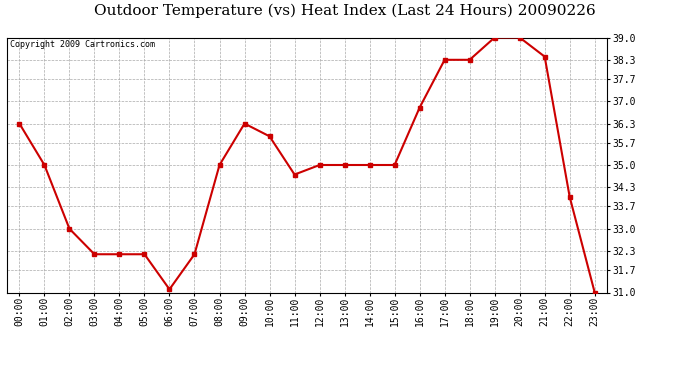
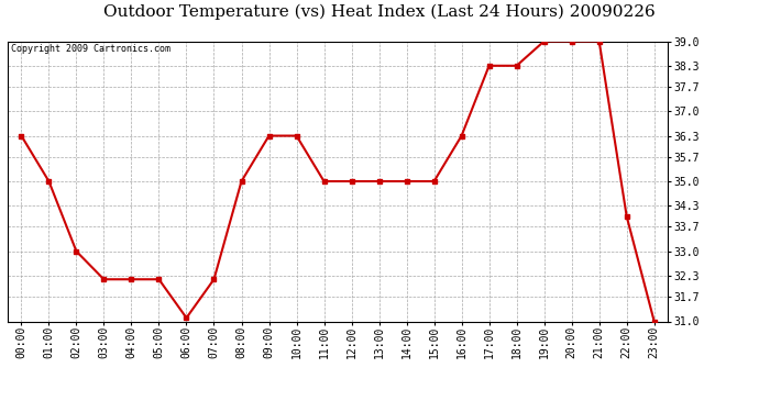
10:00: 35.9 -> 36.3
11:00: 34.7 -> 35.0
16:00: 36.8 -> 36.3
21:00: 38.4 -> 39.0
